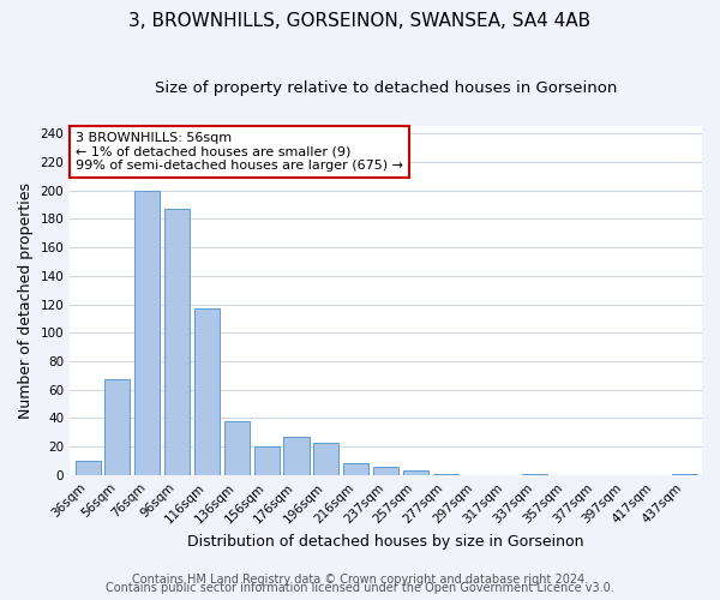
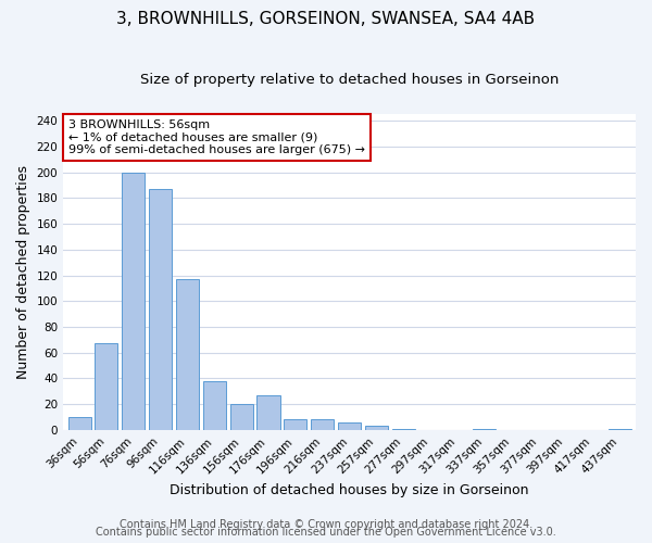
196sqm: 23 -> 8
